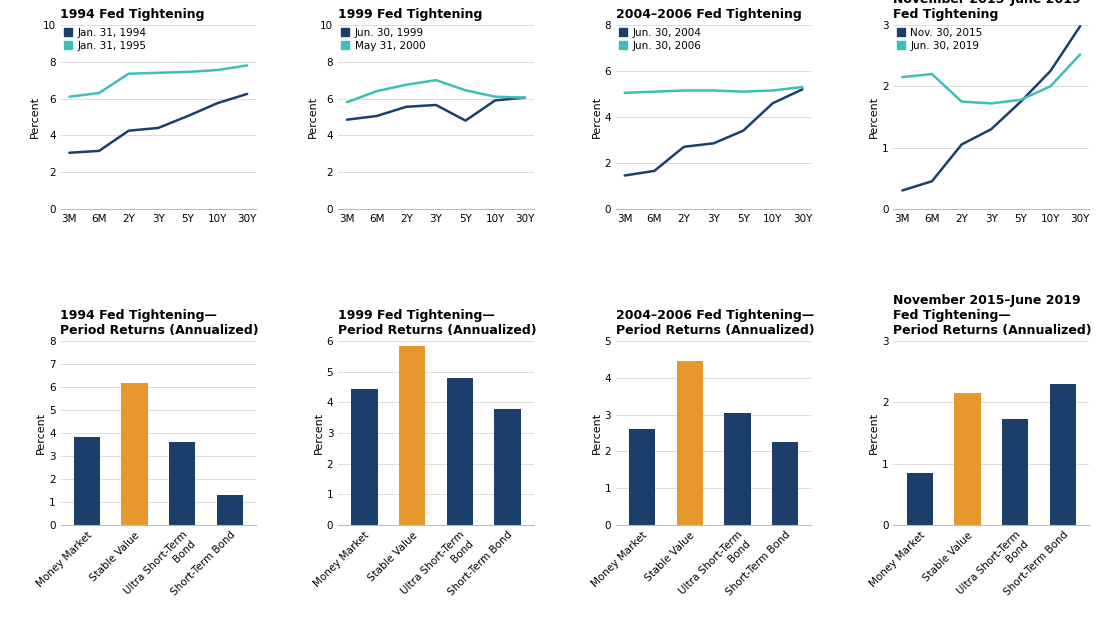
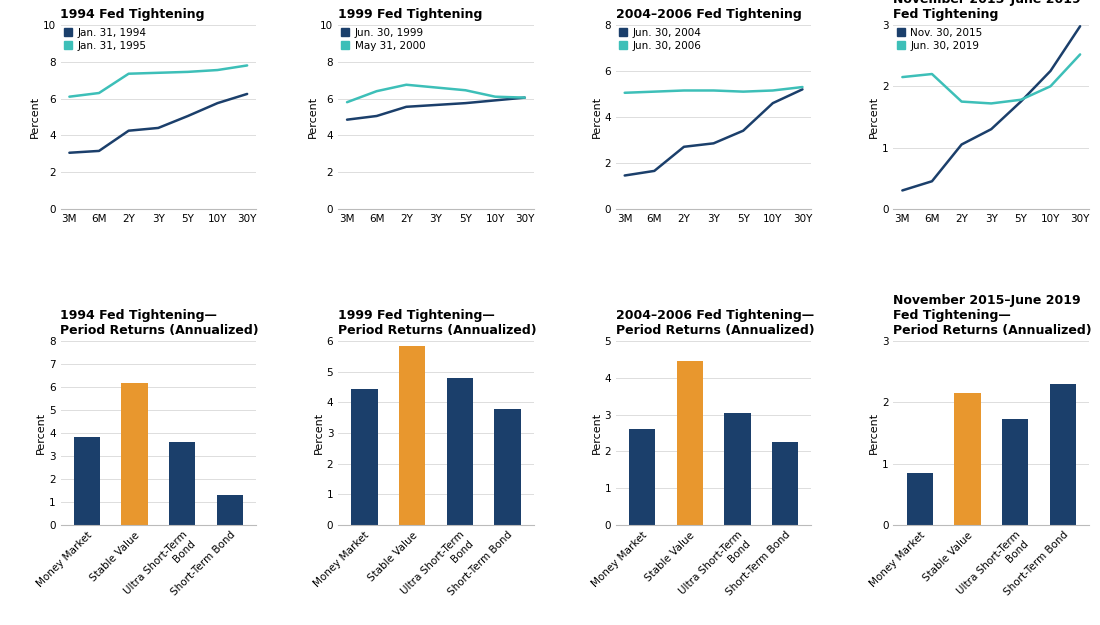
1999 Fed Tightening/May 31, 2000/3Y: 7.0 -> 6.6
1999 Fed Tightening/Jun. 30, 1999/5Y: 4.8 -> 5.8
